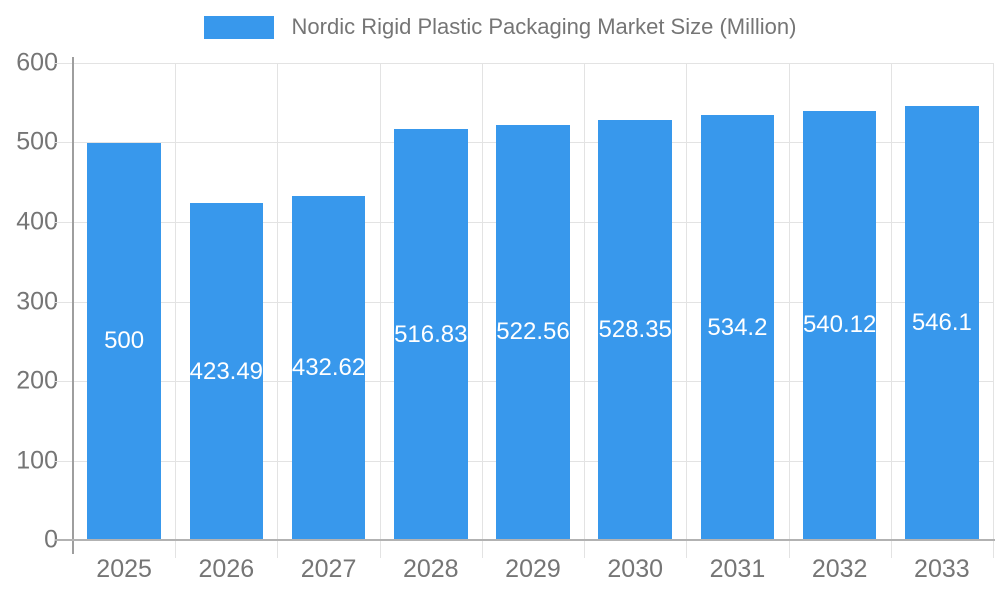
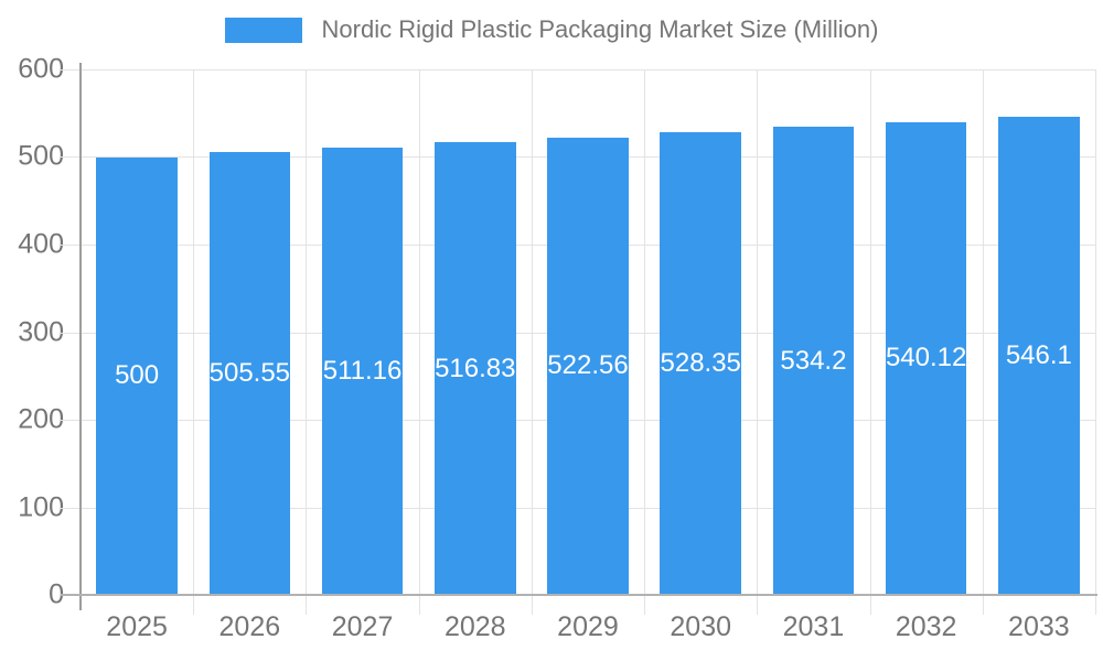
2026: 423.49 -> 505.55
2027: 432.62 -> 511.16
